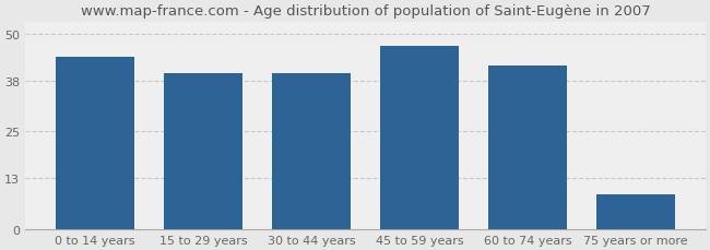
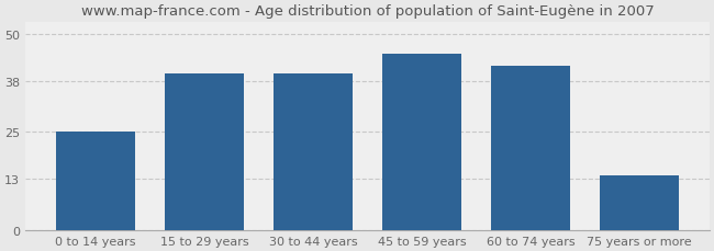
0 to 14 years: 44 -> 25
45 to 59 years: 47 -> 45
75 years or more: 9 -> 14
